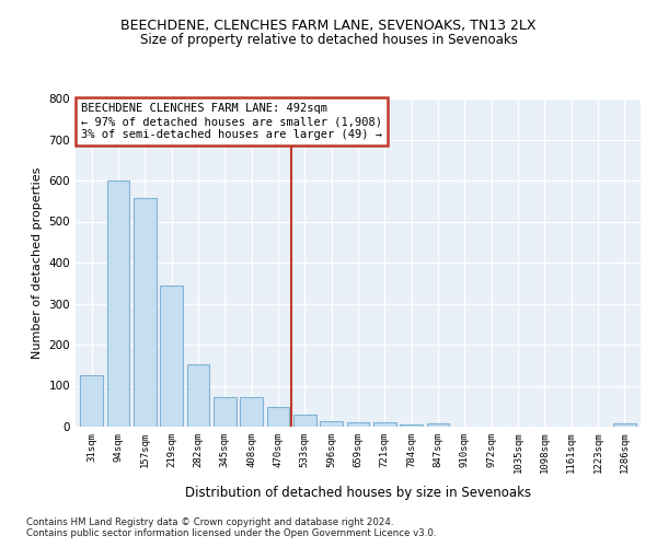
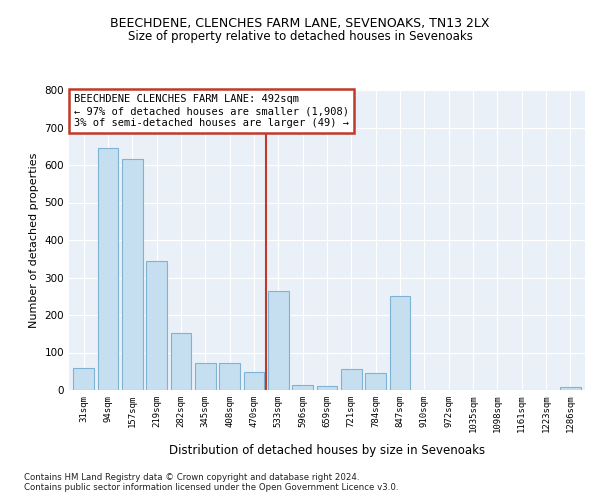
31sqm: 125 -> 60
94sqm: 601 -> 645
157sqm: 558 -> 615
533sqm: 30 -> 265
721sqm: 10 -> 55
784sqm: 5 -> 45
847sqm: 7 -> 250
